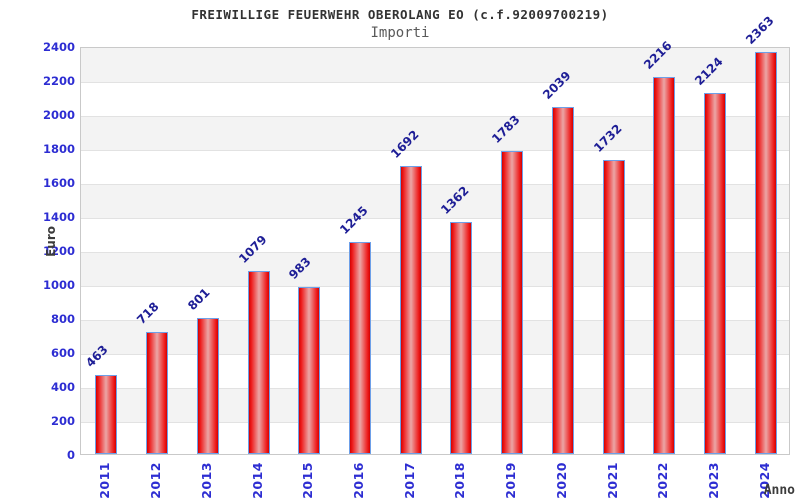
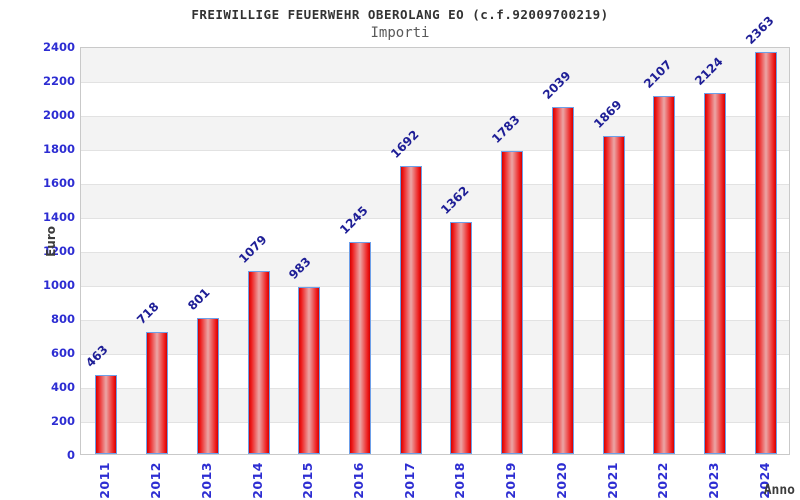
2021: 1732 -> 1869
2022: 2216 -> 2107
